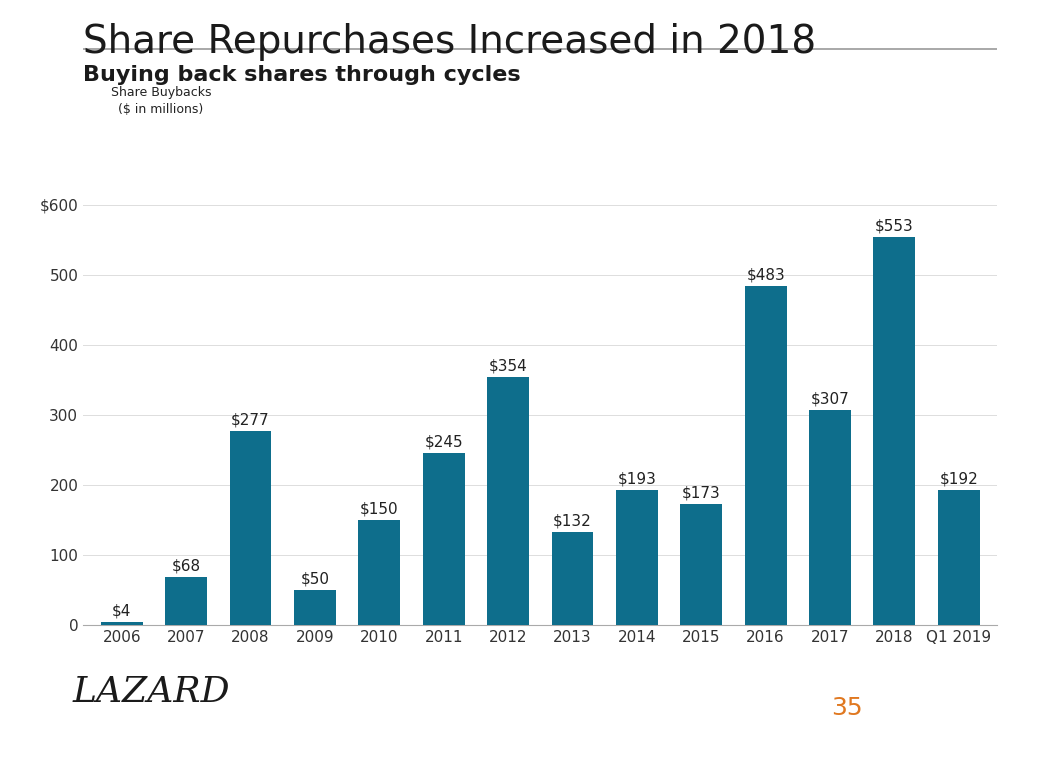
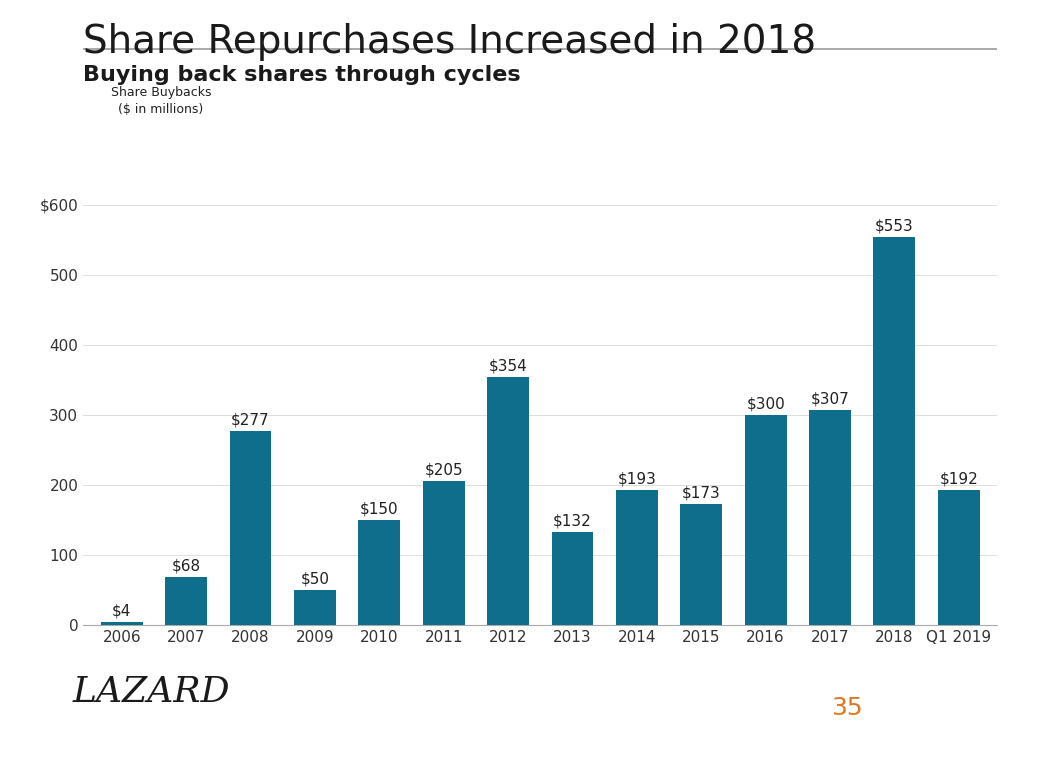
2011: $245 -> $205
2016: $483 -> $300
